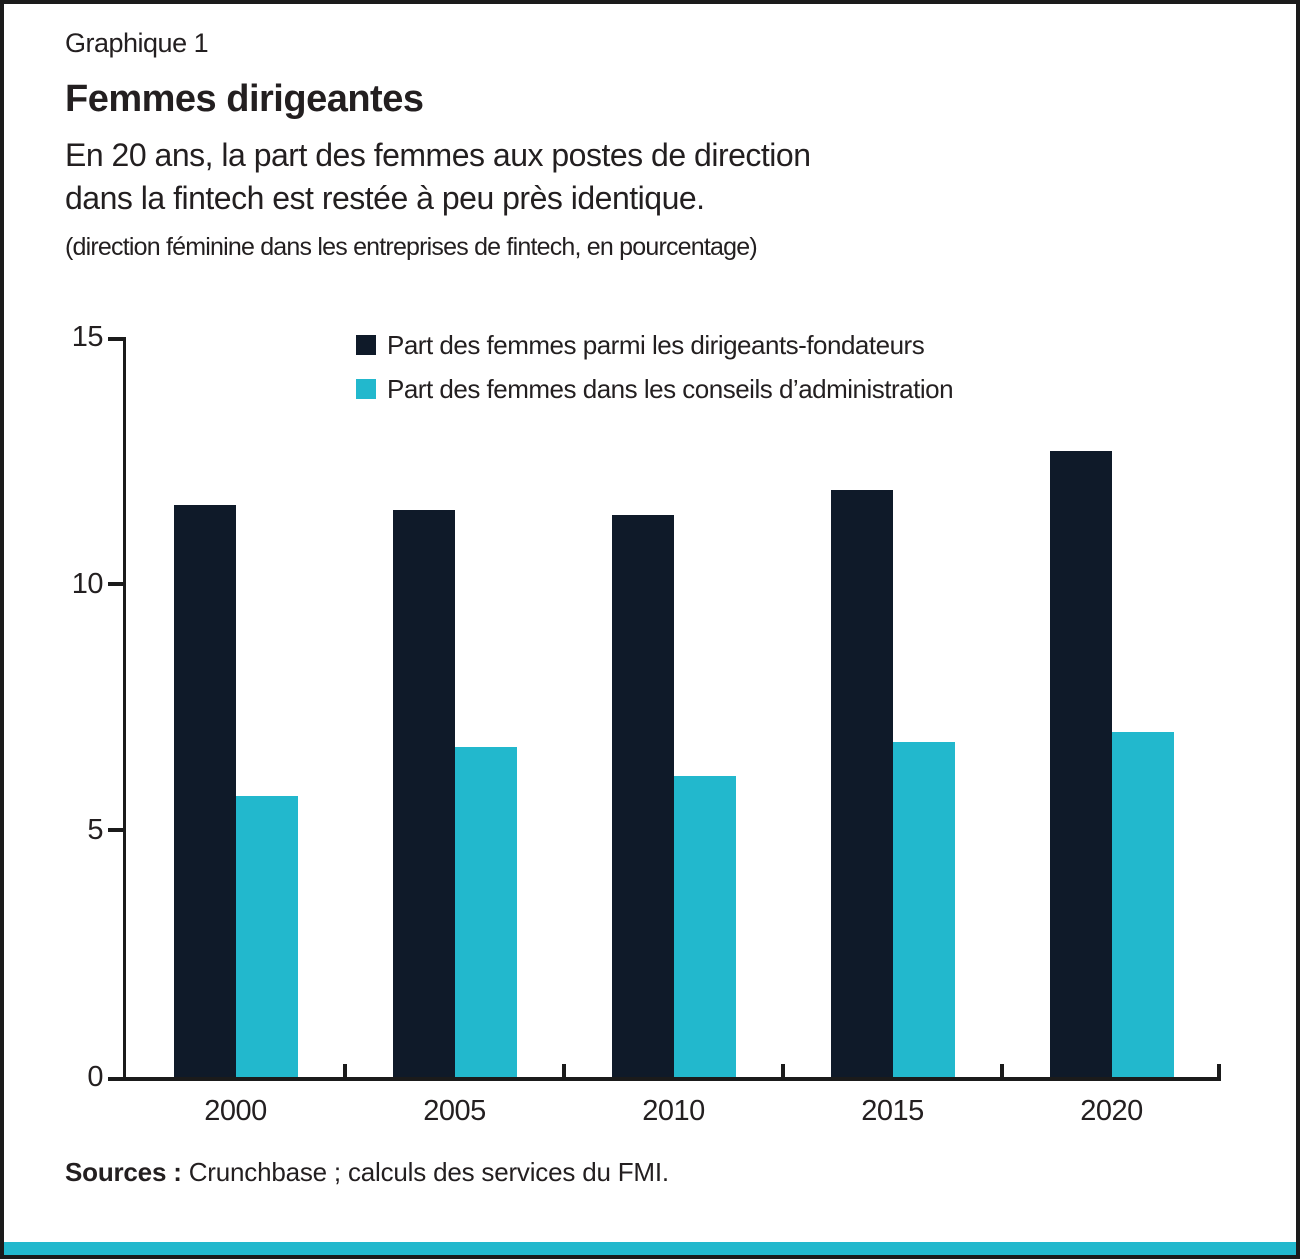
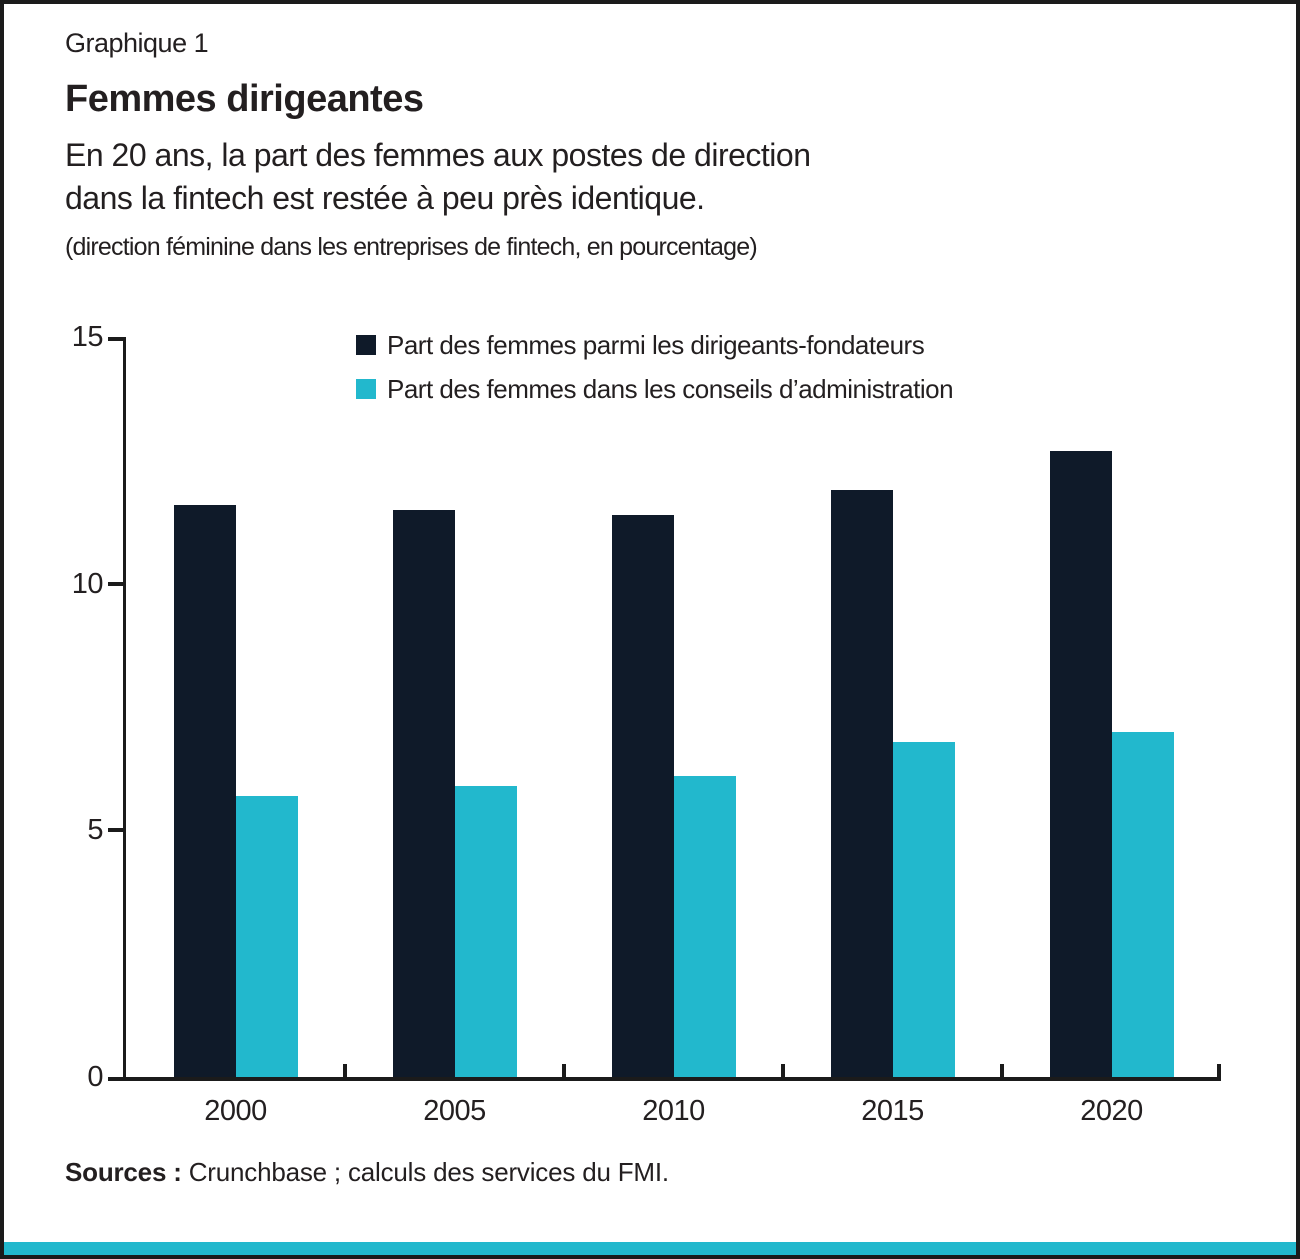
Part des femmes dans les conseils d’administration/2005: 6.7 -> 5.9
